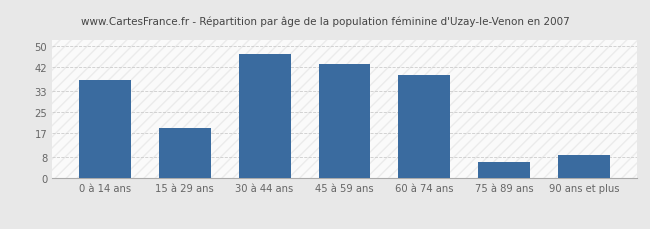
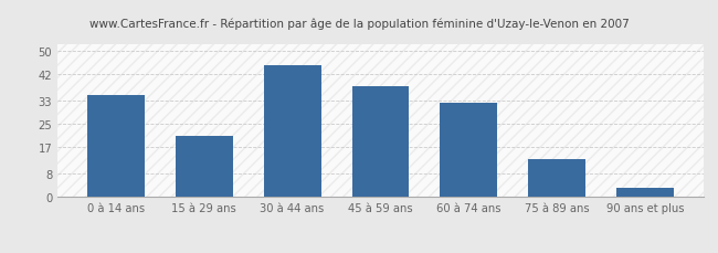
0 à 14 ans: 37 -> 35
15 à 29 ans: 19 -> 21
30 à 44 ans: 47 -> 45
45 à 59 ans: 43 -> 38
60 à 74 ans: 39 -> 32
75 à 89 ans: 6 -> 13
90 ans et plus: 9 -> 3
